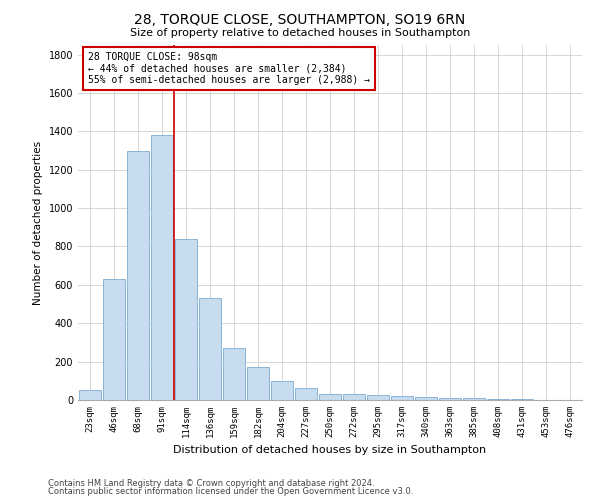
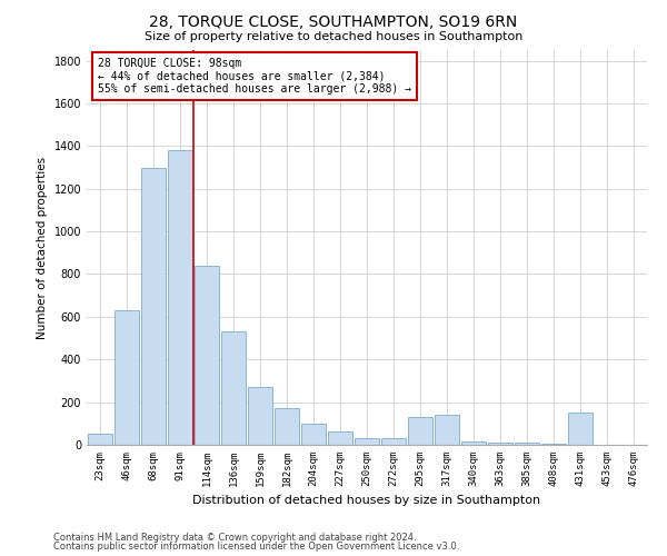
295sqm: 20 -> 130
317sqm: 20 -> 140
431sqm: 0 -> 150
